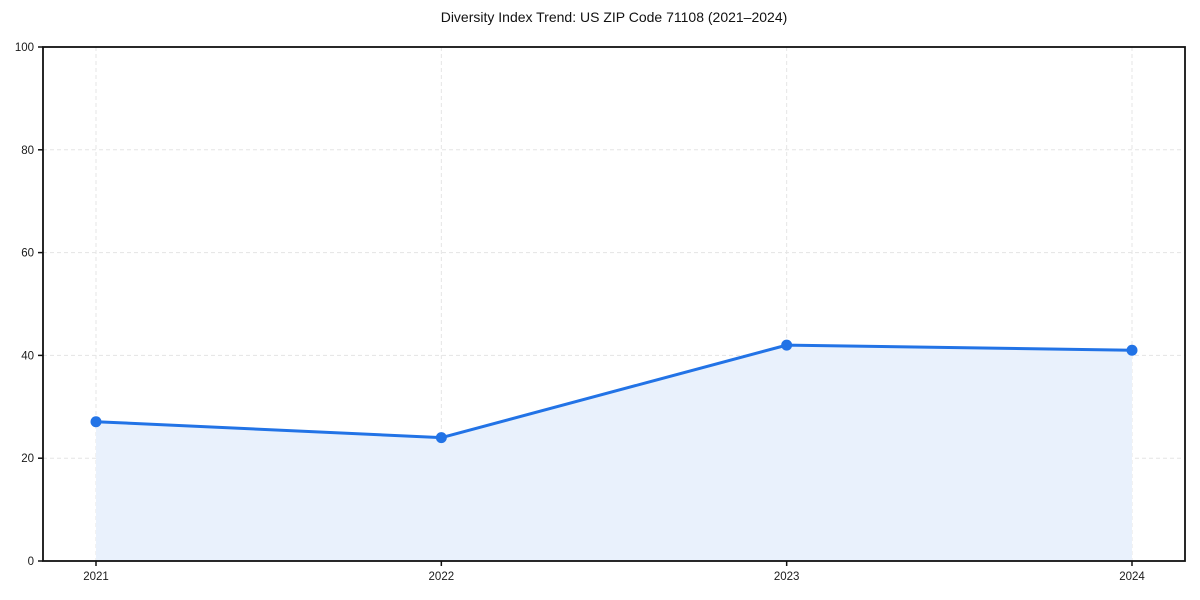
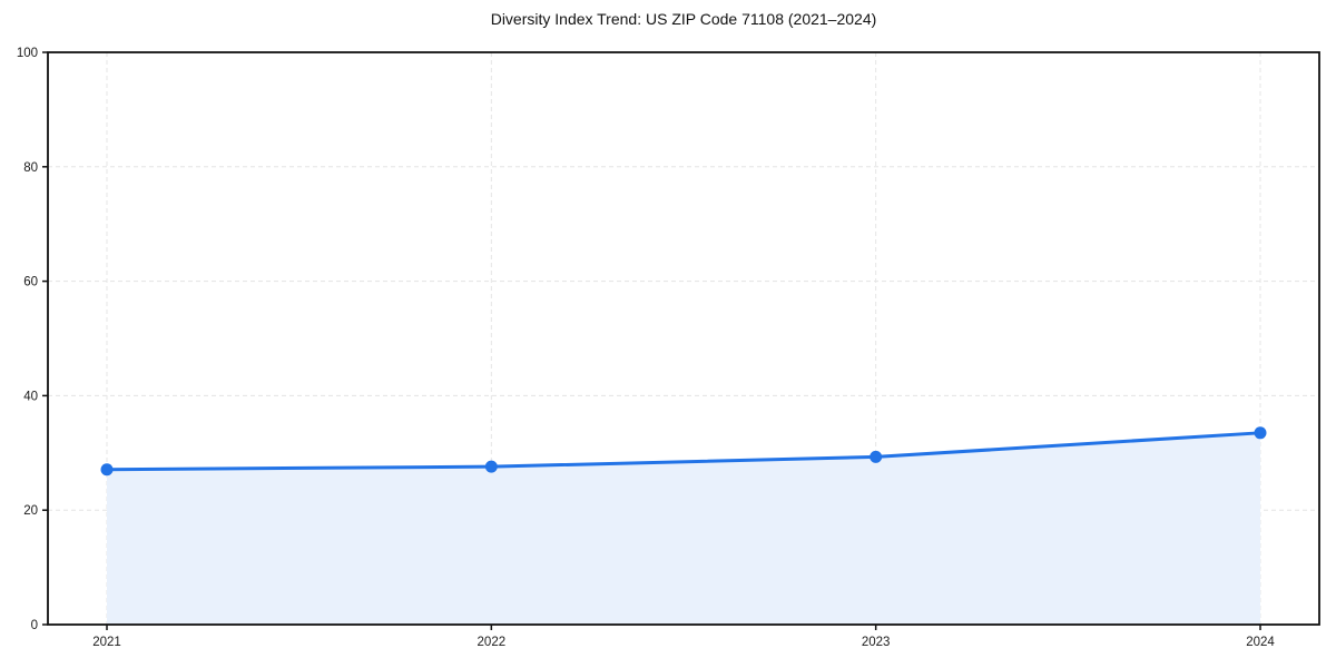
2022: 24 -> 28
2023: 42 -> 29
2024: 41 -> 34
